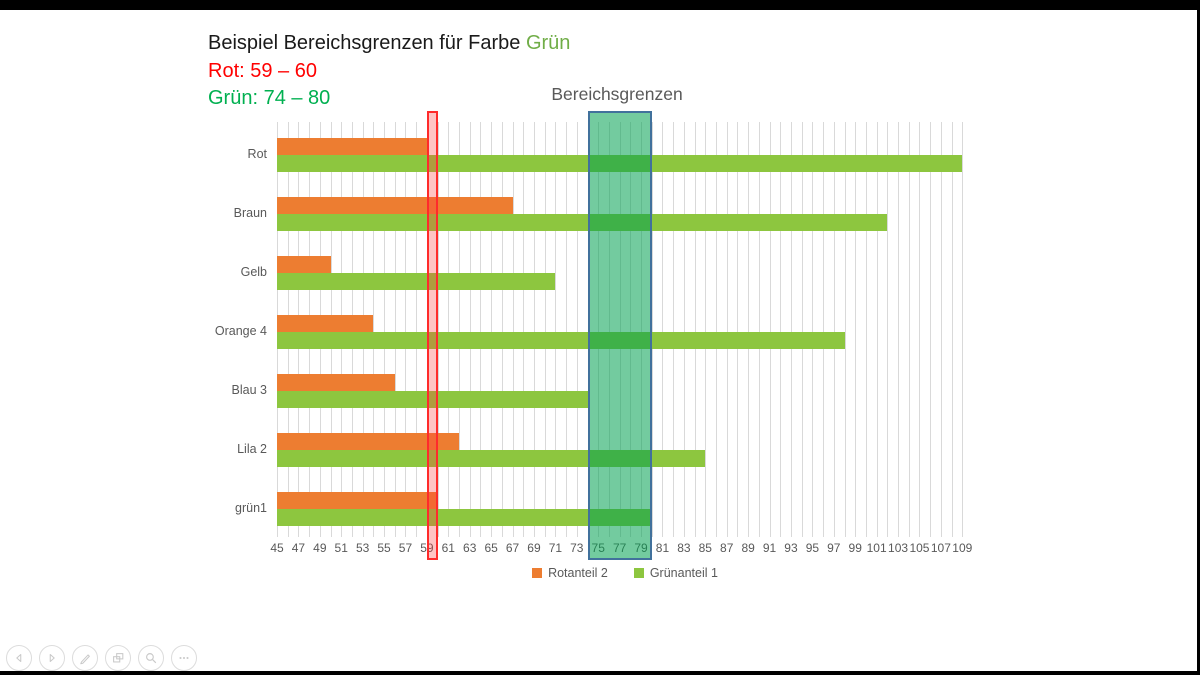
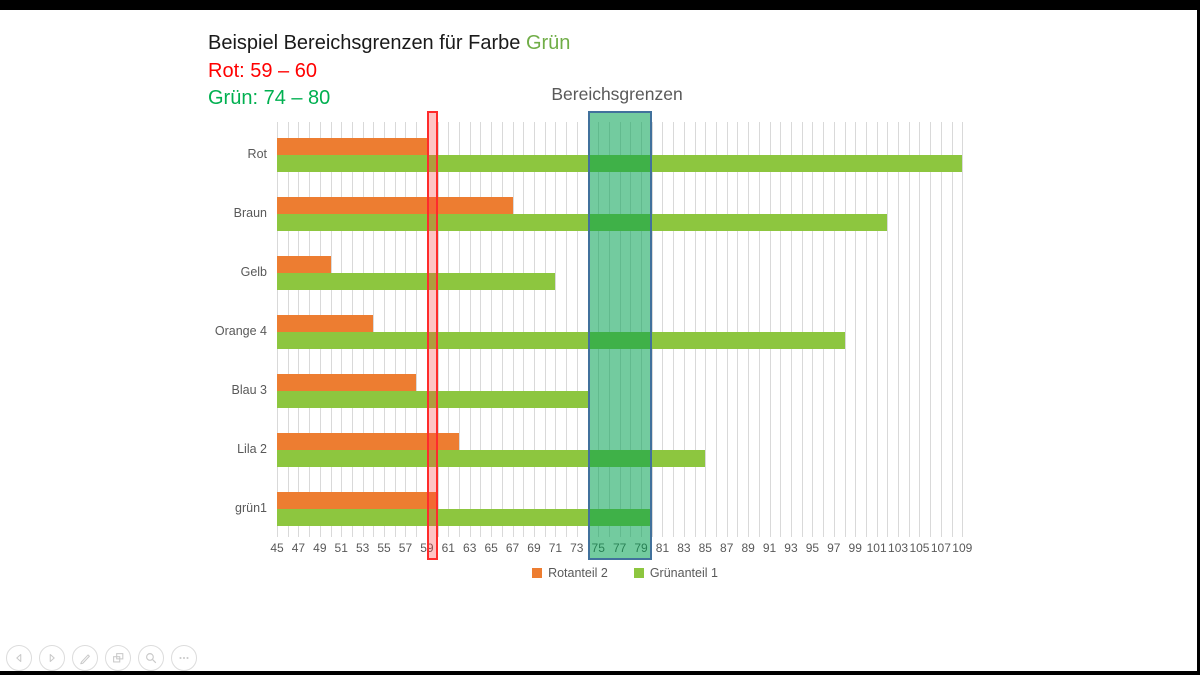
Rotanteil 2/Blau 3: 56 -> 58
